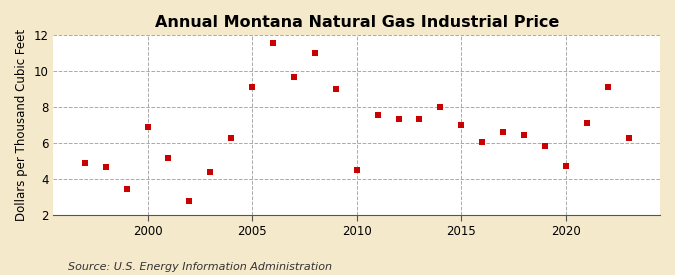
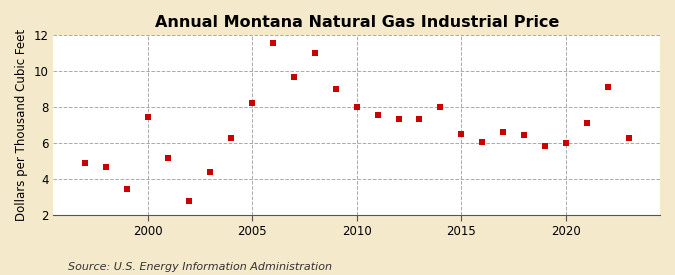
2000: 6.9 -> 7.5
2005: 9.1 -> 8.2
2010: 4.5 -> 8.0
2015: 7.0 -> 6.5
2020: 4.7 -> 6.0
